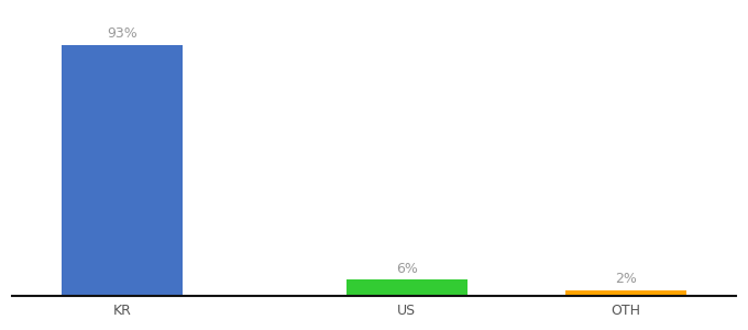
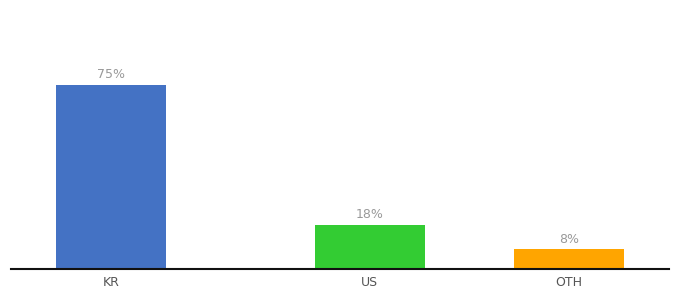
KR: 93% -> 75%
US: 6% -> 18%
OTH: 2% -> 8%
